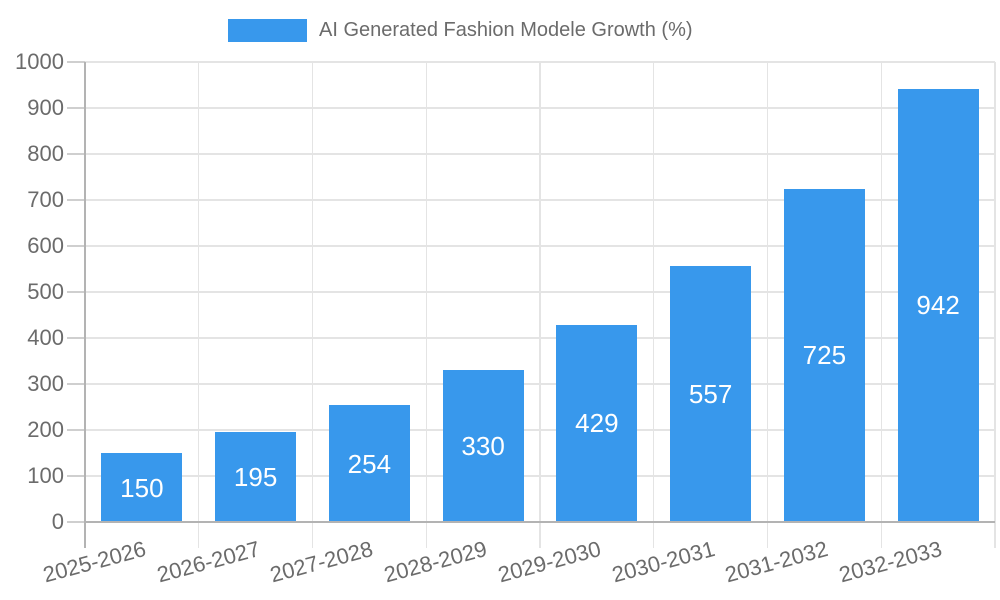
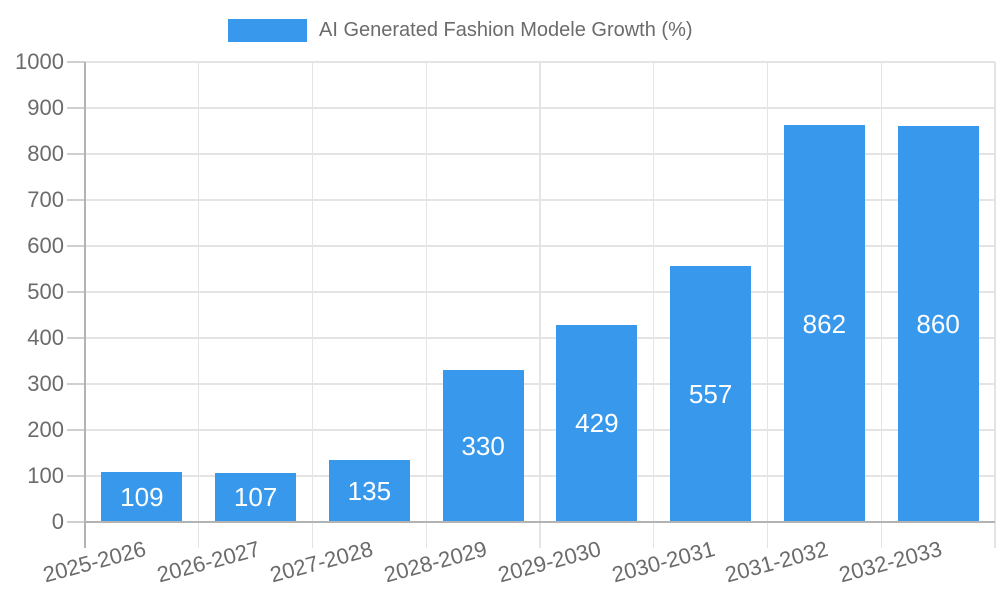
2025-2026: 150 -> 109
2026-2027: 195 -> 107
2027-2028: 254 -> 135
2031-2032: 725 -> 862
2032-2033: 942 -> 860
